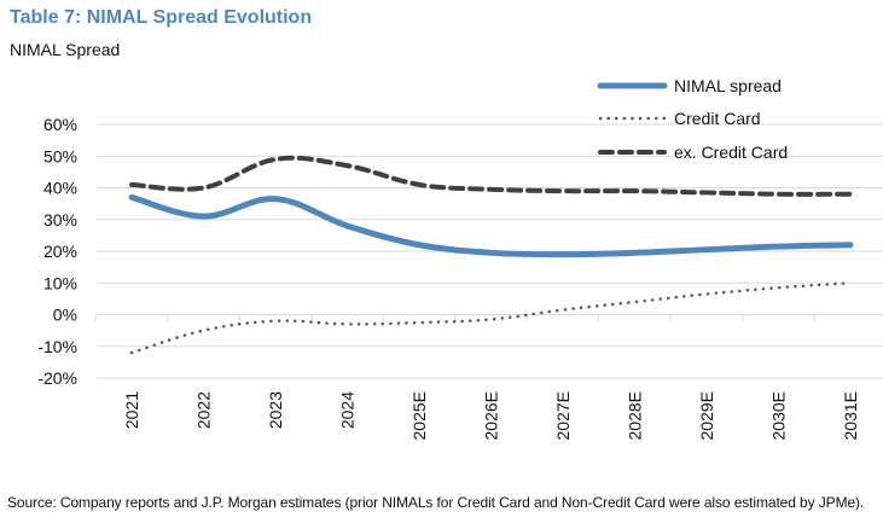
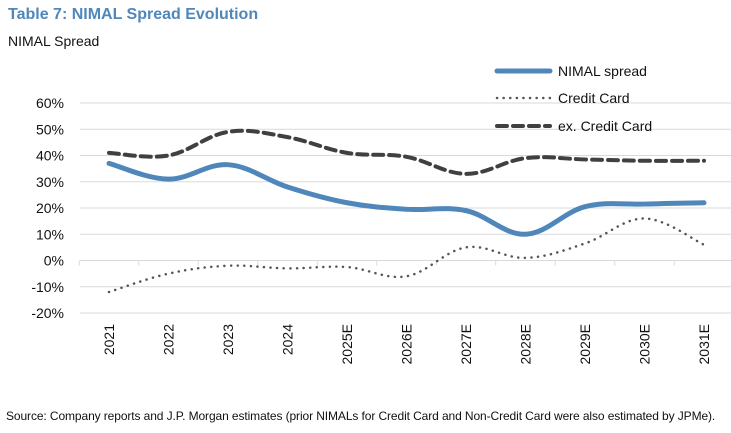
Credit Card/2026E: -2% -> -6%
Credit Card/2027E: 2% -> 5%
ex. Credit Card/2027E: 39% -> 33%
NIMAL spread/2028E: 20% -> 10%
Credit Card/2028E: 4% -> 1%
Credit Card/2030E: 8% -> 16%
Credit Card/2031E: 10% -> 6%
